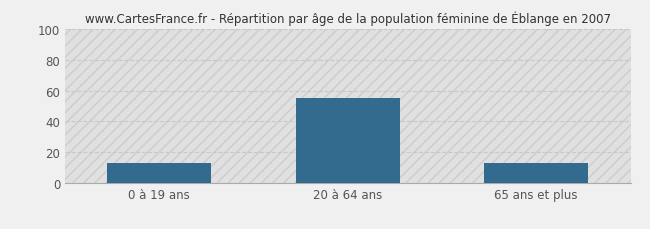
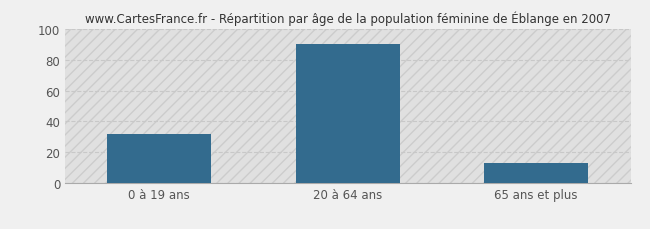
0 à 19 ans: 13 -> 32
20 à 64 ans: 55 -> 90
